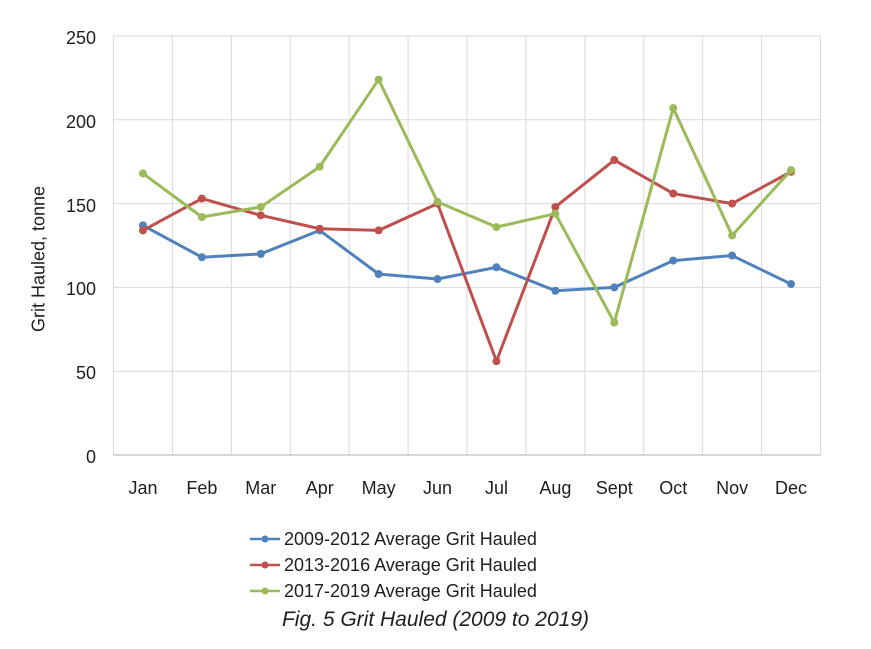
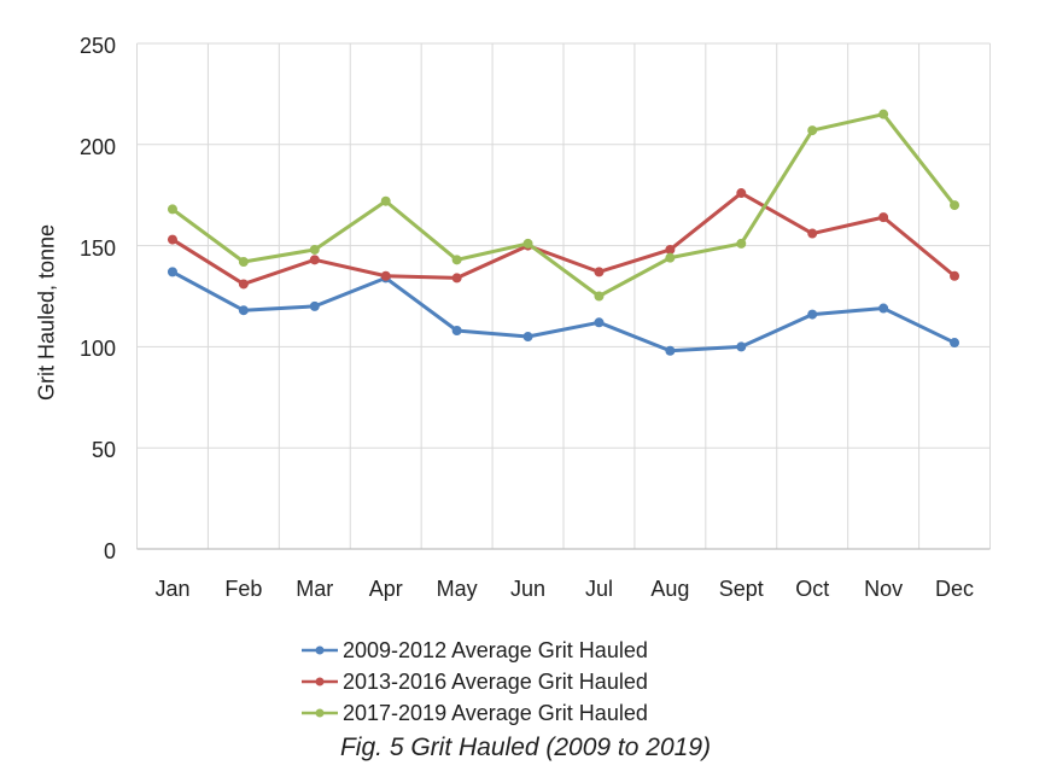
2013-2016 Average Grit Hauled/Jan: 134 -> 153
2013-2016 Average Grit Hauled/Feb: 153 -> 131
2017-2019 Average Grit Hauled/May: 224 -> 143
2013-2016 Average Grit Hauled/Jul: 56 -> 137
2017-2019 Average Grit Hauled/Jul: 136 -> 125
2017-2019 Average Grit Hauled/Sept: 79 -> 151
2013-2016 Average Grit Hauled/Nov: 150 -> 164
2017-2019 Average Grit Hauled/Nov: 131 -> 215
2013-2016 Average Grit Hauled/Dec: 169 -> 135
